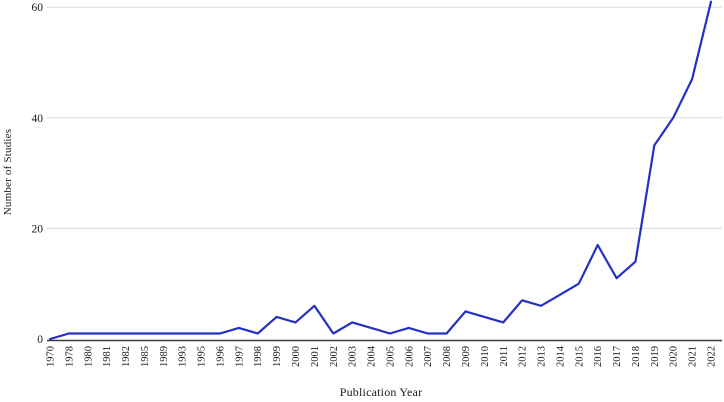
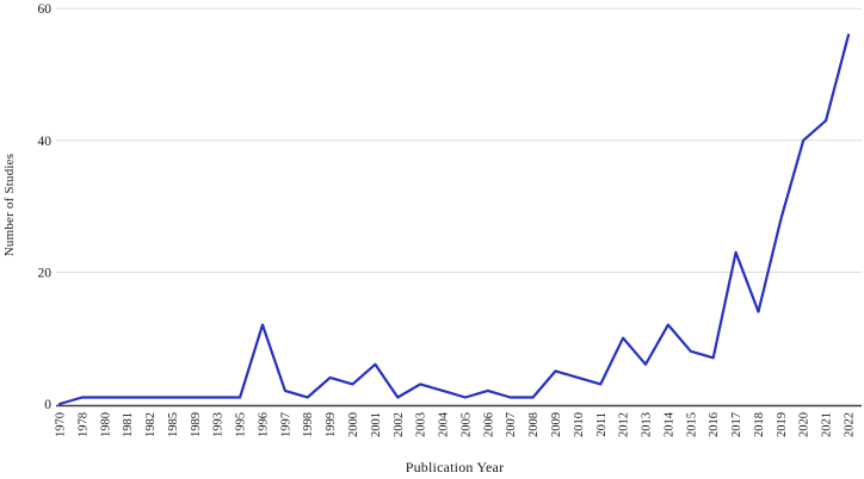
1996: 1 -> 12
2012: 7 -> 10
2014: 8 -> 12
2015: 10 -> 8
2016: 17 -> 7
2017: 11 -> 23
2019: 35 -> 28
2021: 47 -> 43
2022: 61 -> 56
